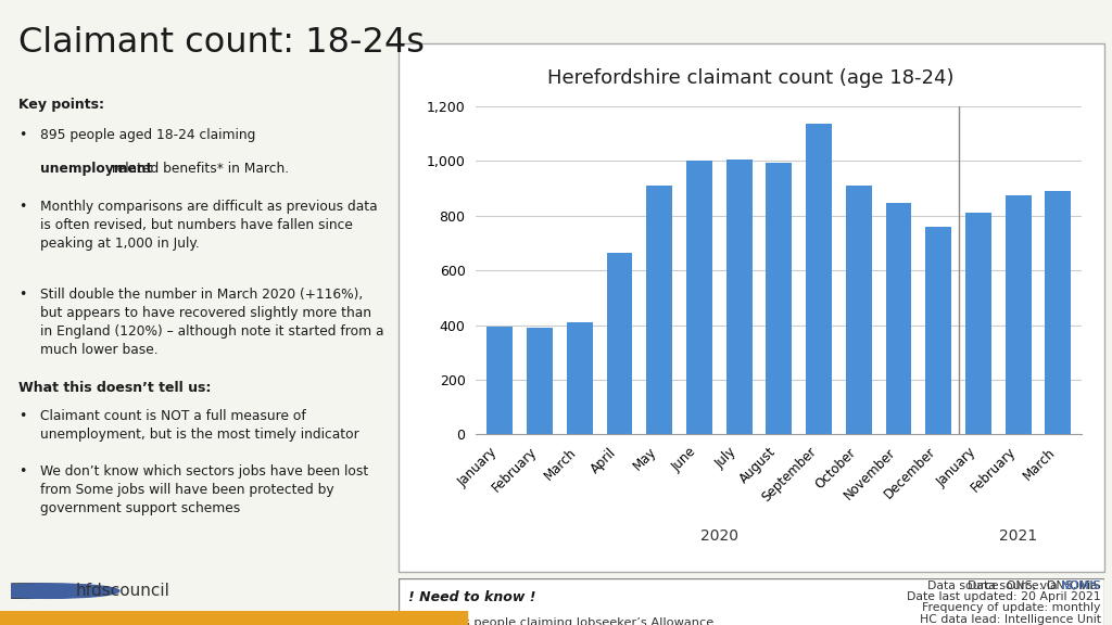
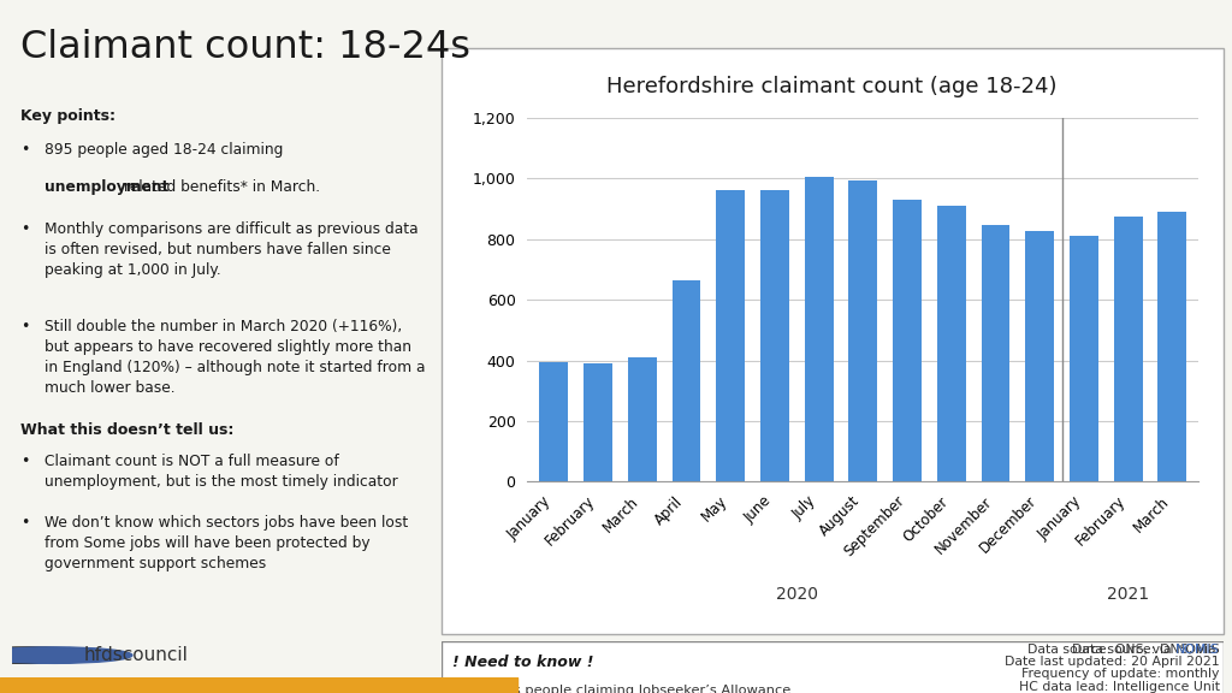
May: 910 -> 960
June: 1,000 -> 960
September: 1,135 -> 930
December: 760 -> 825
